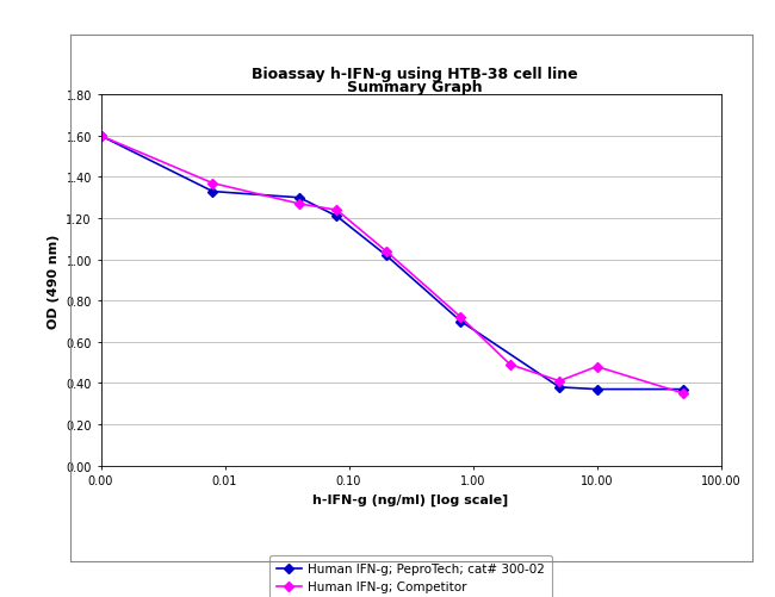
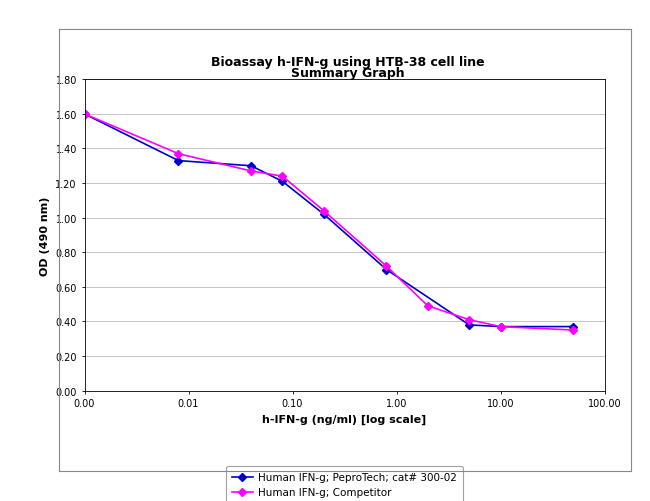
Human IFN-g; Competitor/10.00: 0.48 -> 0.37
